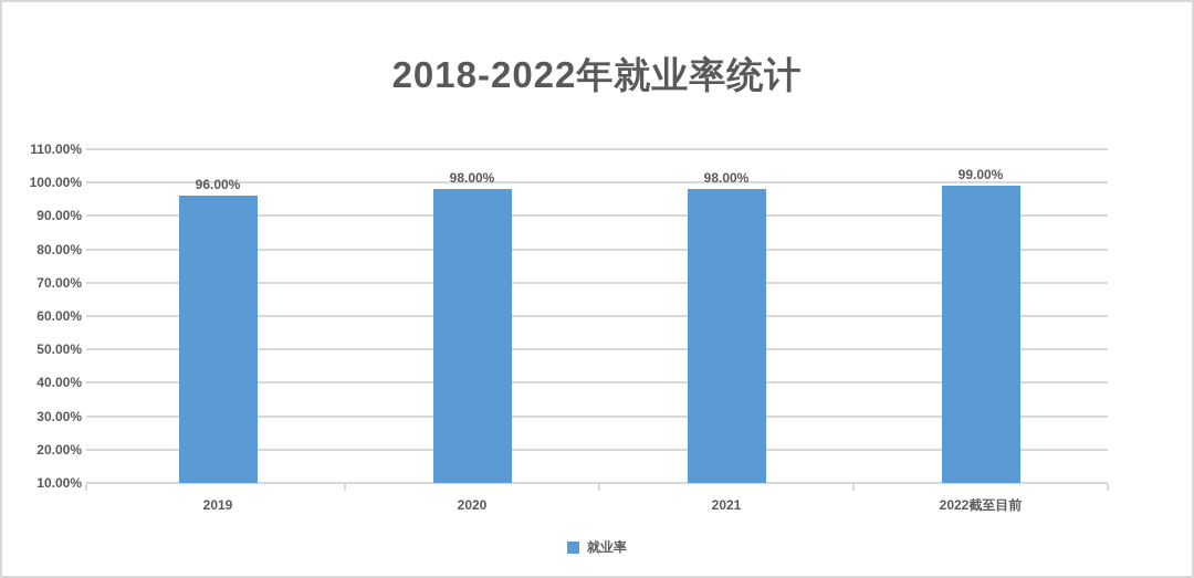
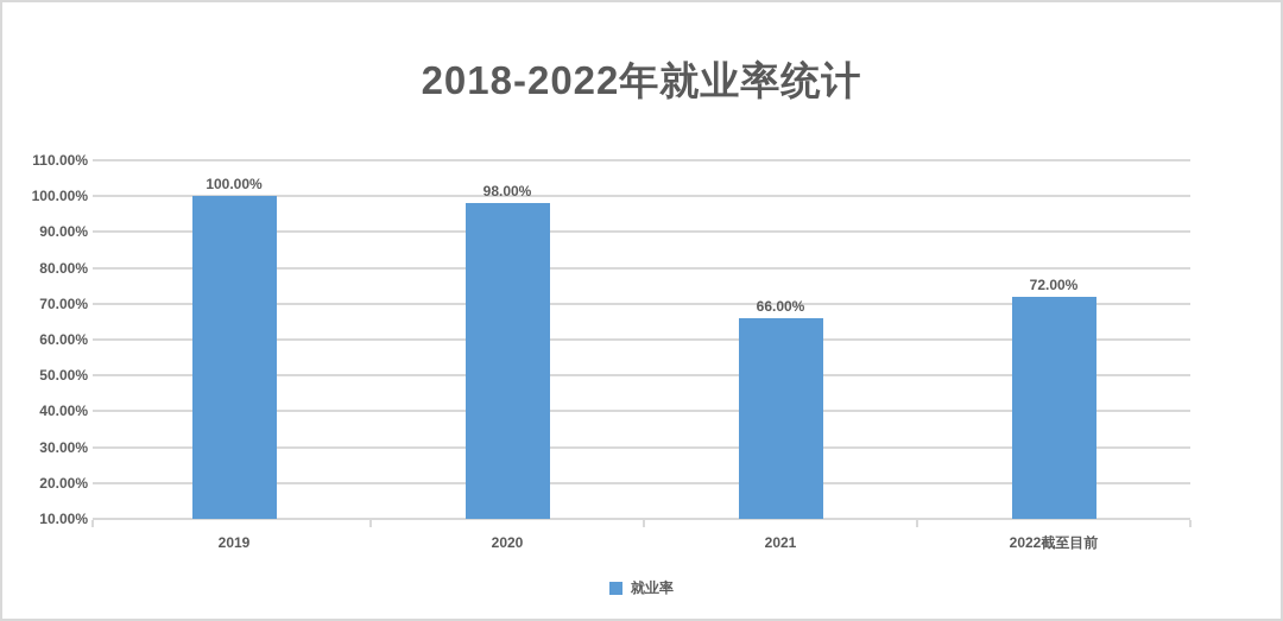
2019: 96.00% -> 100.00%
2021: 98.00% -> 66.00%
2022截至目前: 99.00% -> 72.00%
